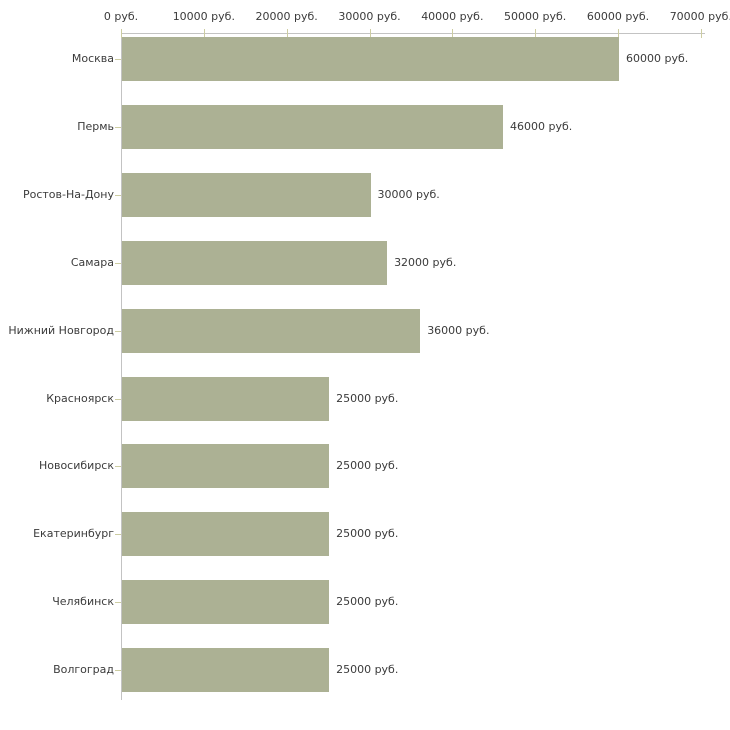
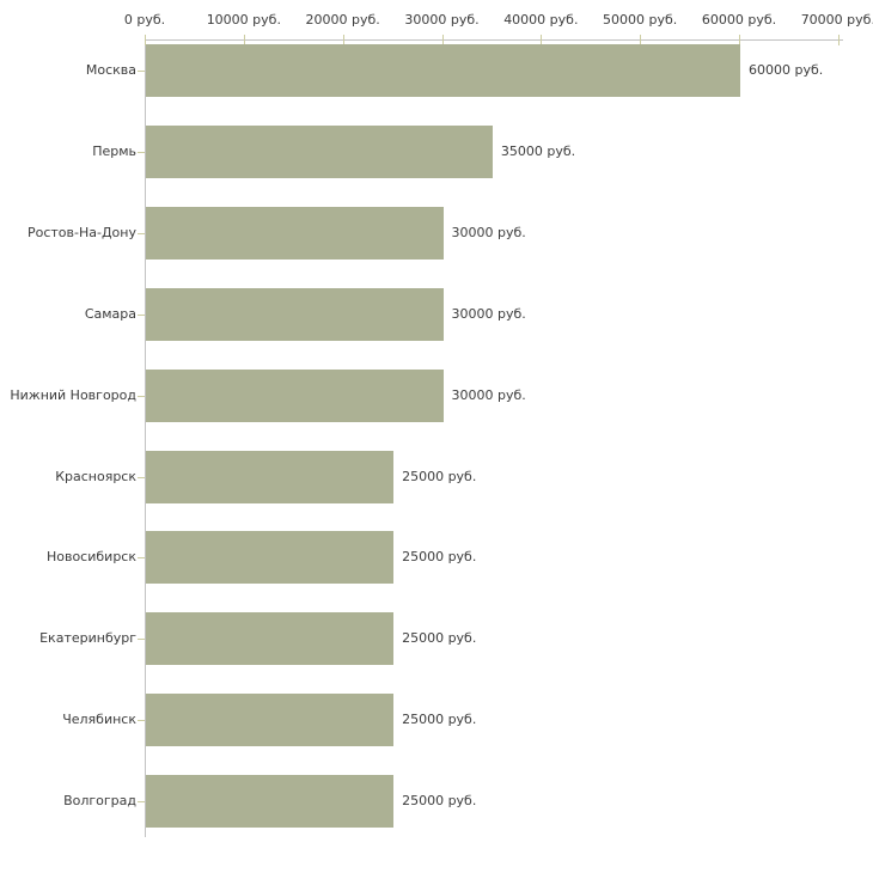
Пермь: 46000 -> 35000
Самара: 32000 -> 30000
Нижний Новгород: 36000 -> 30000
